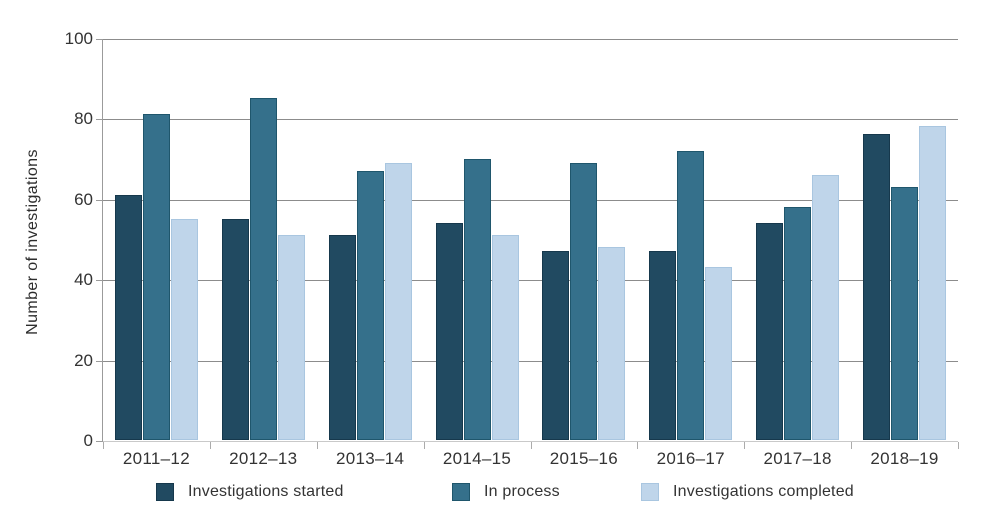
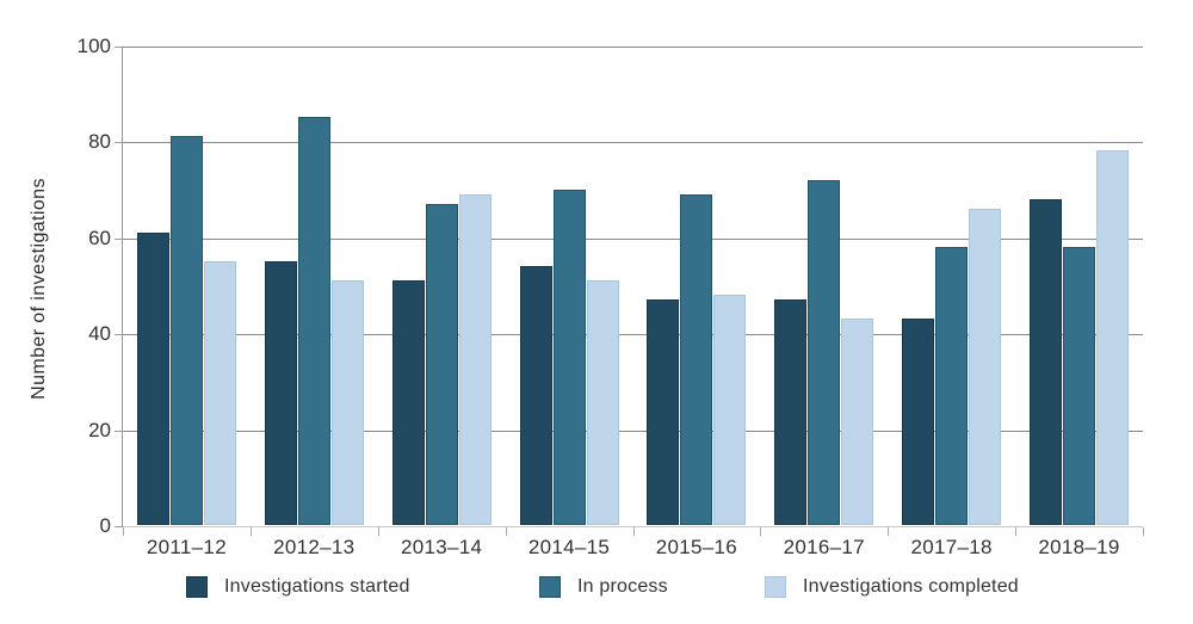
Investigations started/2017–18: 54 -> 43
Investigations started/2018–19: 76 -> 68
In process/2018–19: 63 -> 58
